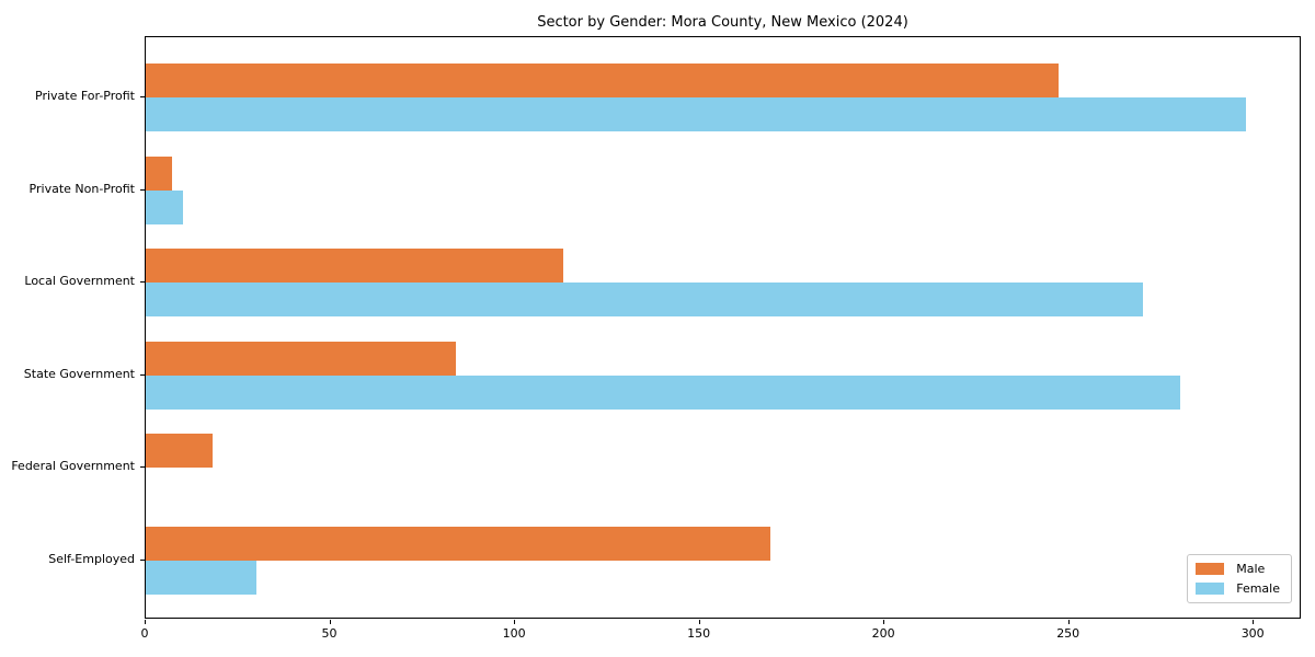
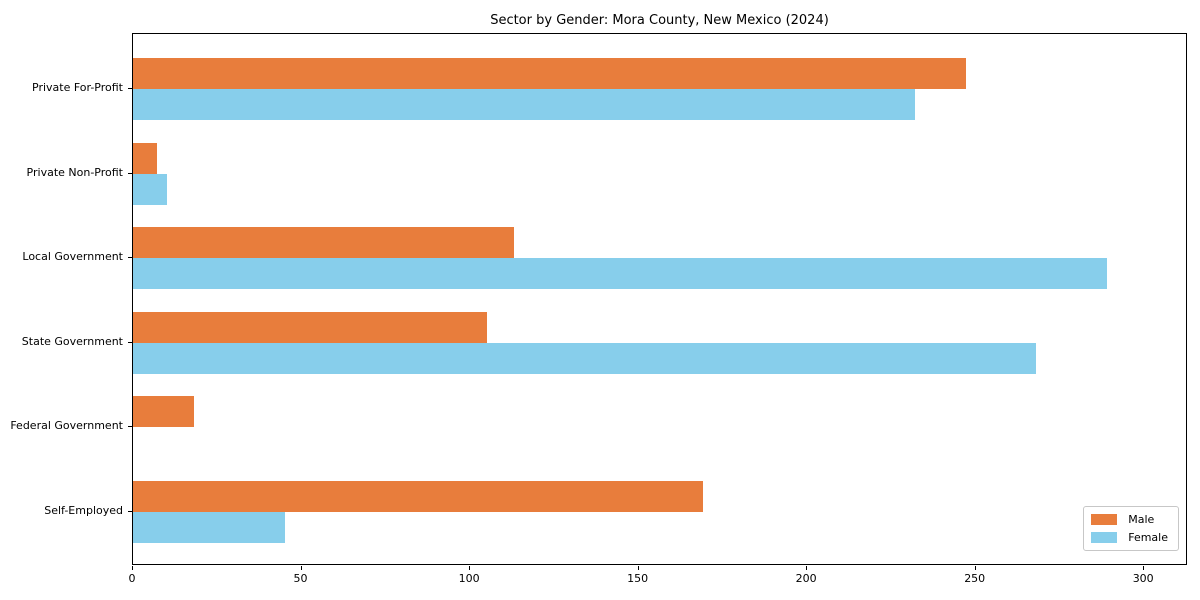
Female/Private For-Profit: 298 -> 232
Female/Local Government: 270 -> 289
Male/State Government: 84 -> 105
Female/State Government: 280 -> 268
Female/Self-Employed: 30 -> 45
